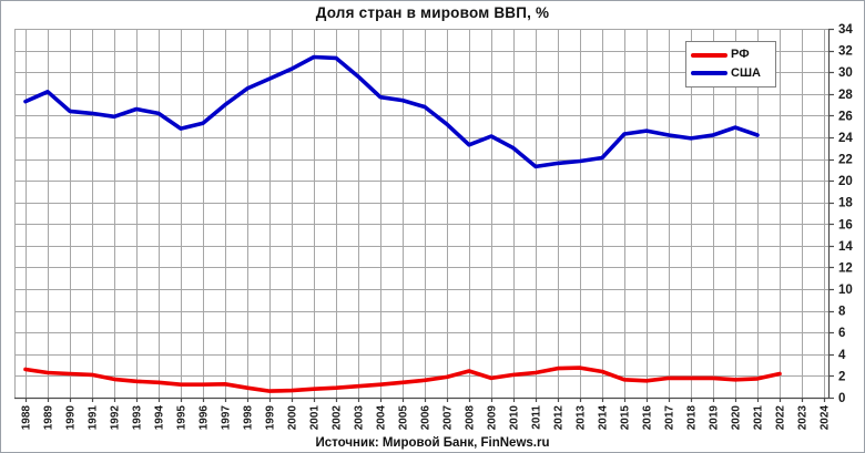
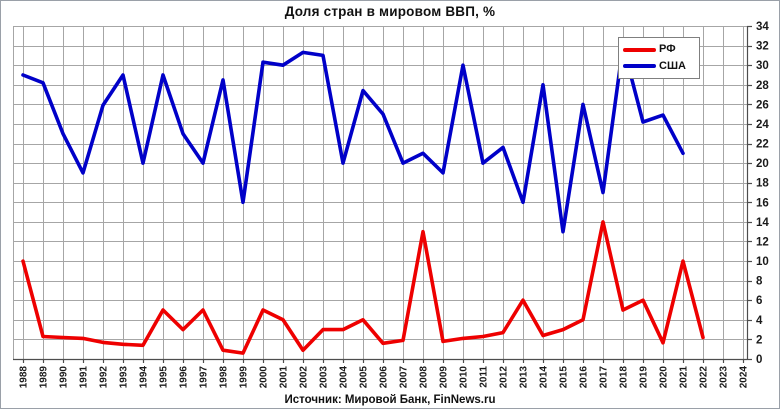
РФ/1988: 3 -> 10
США/1988: 27 -> 29
США/1990: 26 -> 23
США/1991: 26 -> 19
США/1993: 27 -> 29
США/1994: 26 -> 20
РФ/1995: 1 -> 5
США/1995: 25 -> 29
РФ/1996: 1 -> 3
США/1996: 25 -> 23
РФ/1997: 1 -> 5
США/1997: 27 -> 20
США/1999: 29 -> 16
РФ/2000: 1 -> 5
РФ/2001: 1 -> 4
США/2001: 31 -> 30
РФ/2003: 1 -> 3
США/2003: 30 -> 31
РФ/2004: 1 -> 3
США/2004: 28 -> 20
РФ/2005: 1 -> 4
США/2006: 27 -> 25
США/2007: 25 -> 20
РФ/2008: 2 -> 13
США/2008: 23 -> 21
США/2009: 24 -> 19
США/2010: 23 -> 30
США/2011: 21 -> 20
РФ/2013: 3 -> 6
США/2013: 22 -> 16
США/2014: 22 -> 28
РФ/2015: 2 -> 3
США/2015: 24 -> 13
РФ/2016: 2 -> 4
США/2016: 25 -> 26
РФ/2017: 2 -> 14
США/2017: 24 -> 17
РФ/2018: 2 -> 5
США/2018: 24 -> 32
РФ/2019: 2 -> 6
РФ/2021: 2 -> 10
США/2021: 24 -> 21
